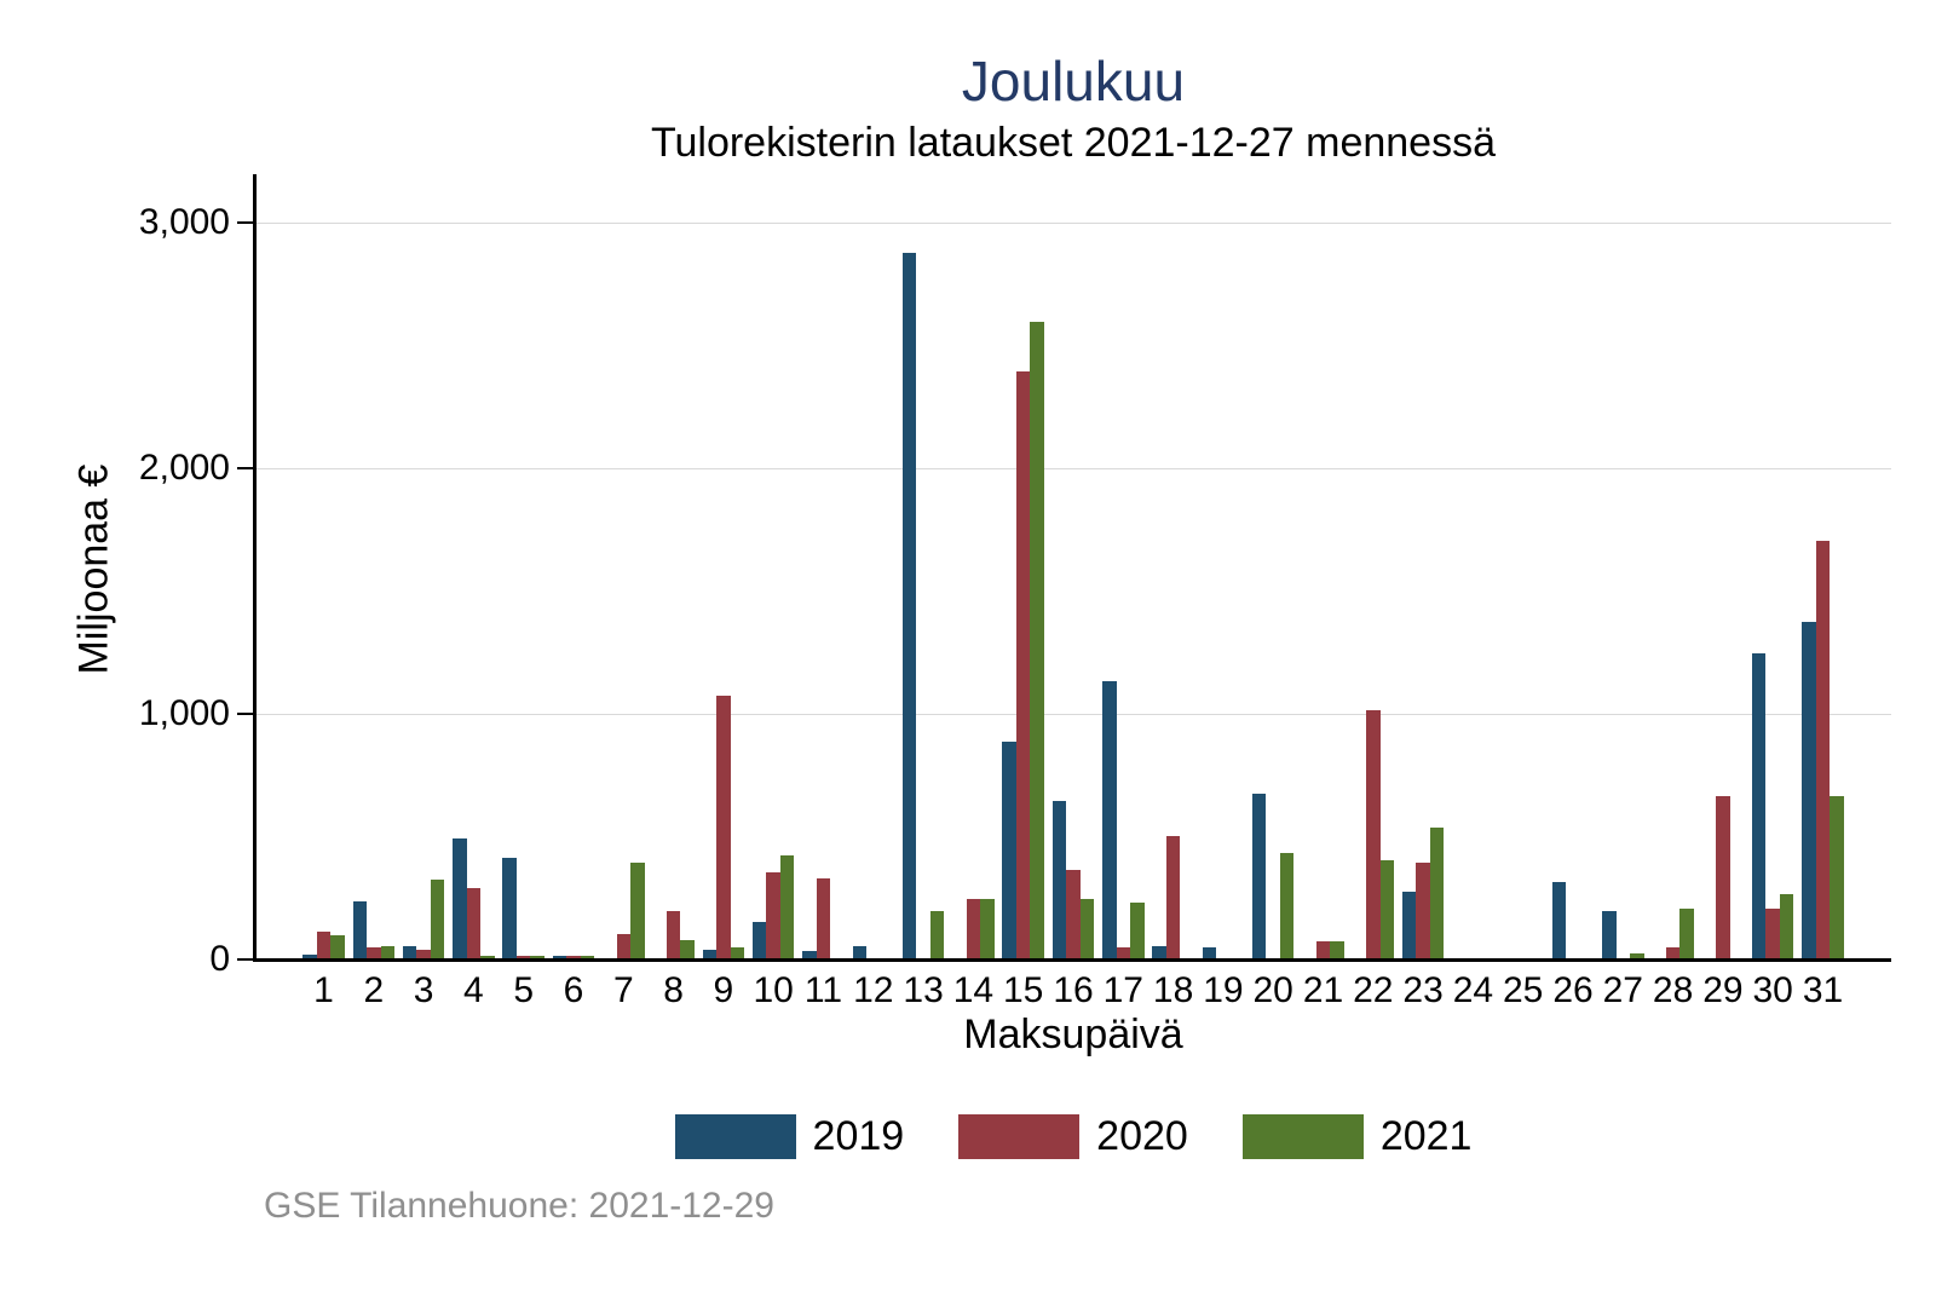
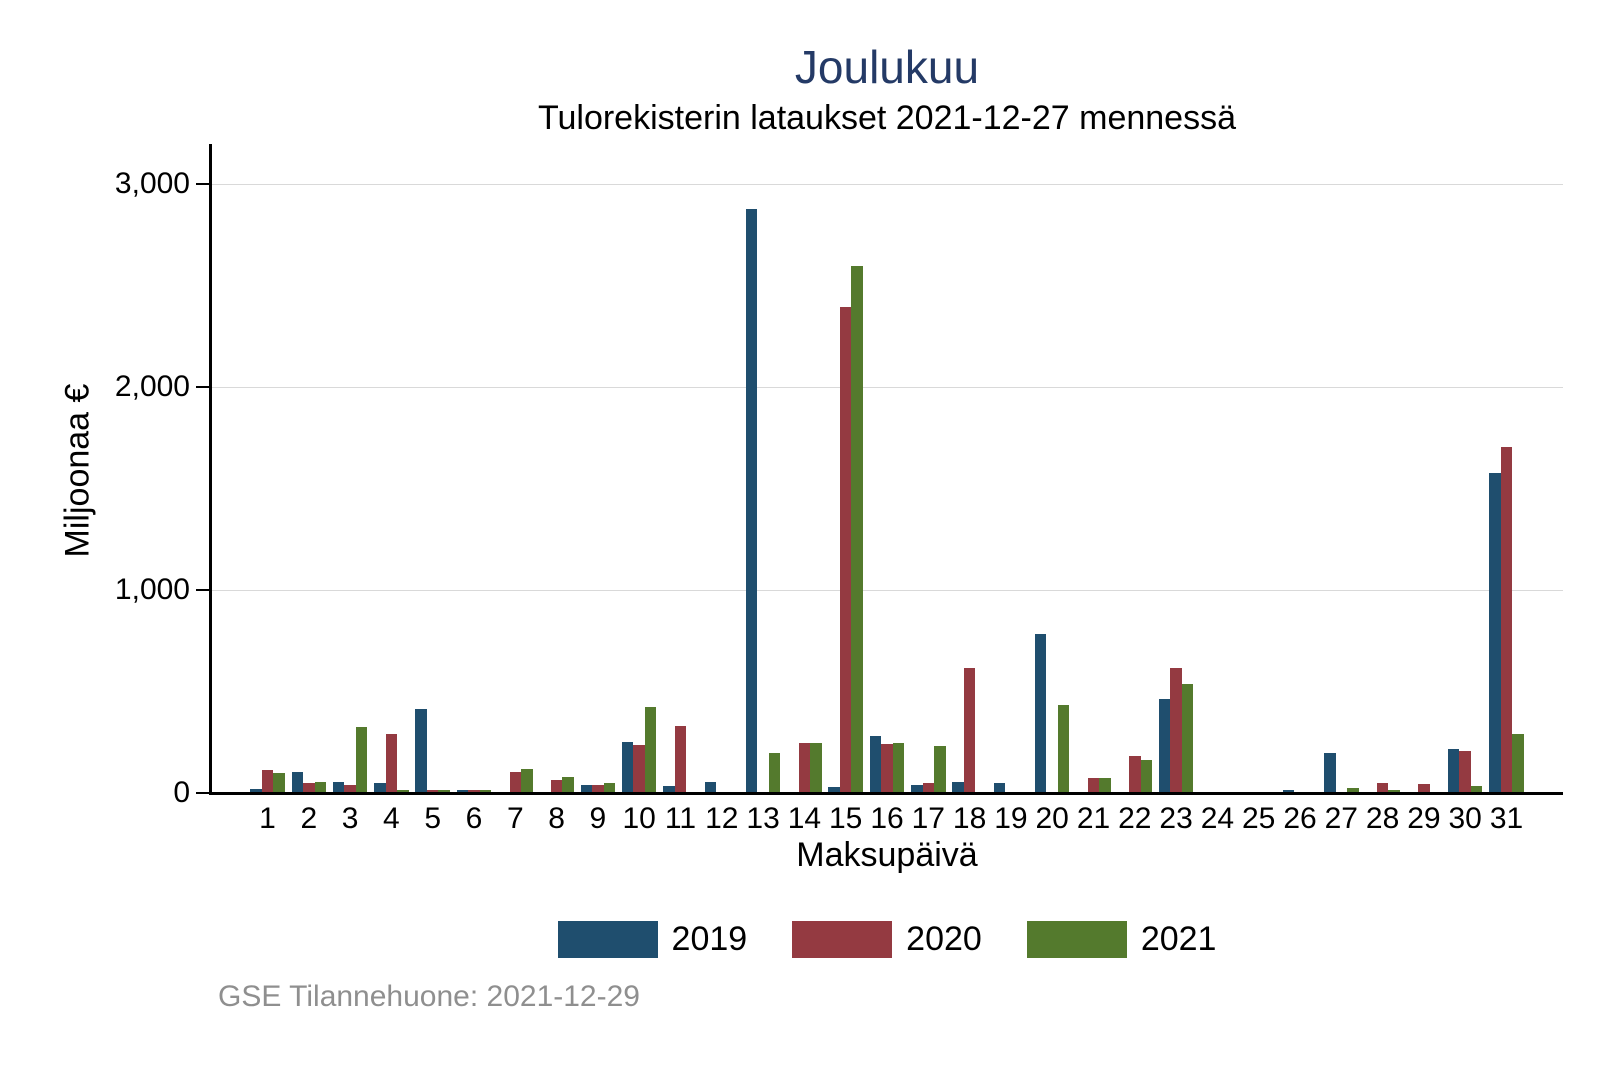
2019/2: 230 -> 100
2019/4: 490 -> 40
2021/7: 390 -> 110
2020/8: 190 -> 60
2020/9: 1070 -> 40
2019/10: 150 -> 240
2020/10: 350 -> 230
2019/15: 880 -> 20
2019/16: 640 -> 280
2020/16: 360 -> 240
2019/17: 1130 -> 40
2020/18: 500 -> 610
2019/20: 670 -> 780
2020/22: 1010 -> 180
2021/22: 400 -> 160
2019/23: 270 -> 460
2020/23: 390 -> 610
2019/26: 310 -> 10
2021/28: 200 -> 10
2020/29: 660 -> 40
2019/30: 1240 -> 210
2021/30: 260 -> 30
2019/31: 1370 -> 1570
2021/31: 660 -> 280
